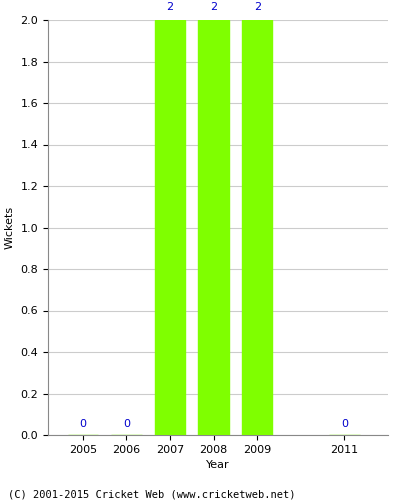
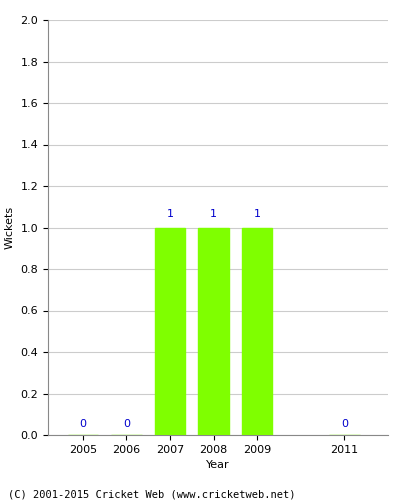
2007: 2 -> 1
2008: 2 -> 1
2009: 2 -> 1
